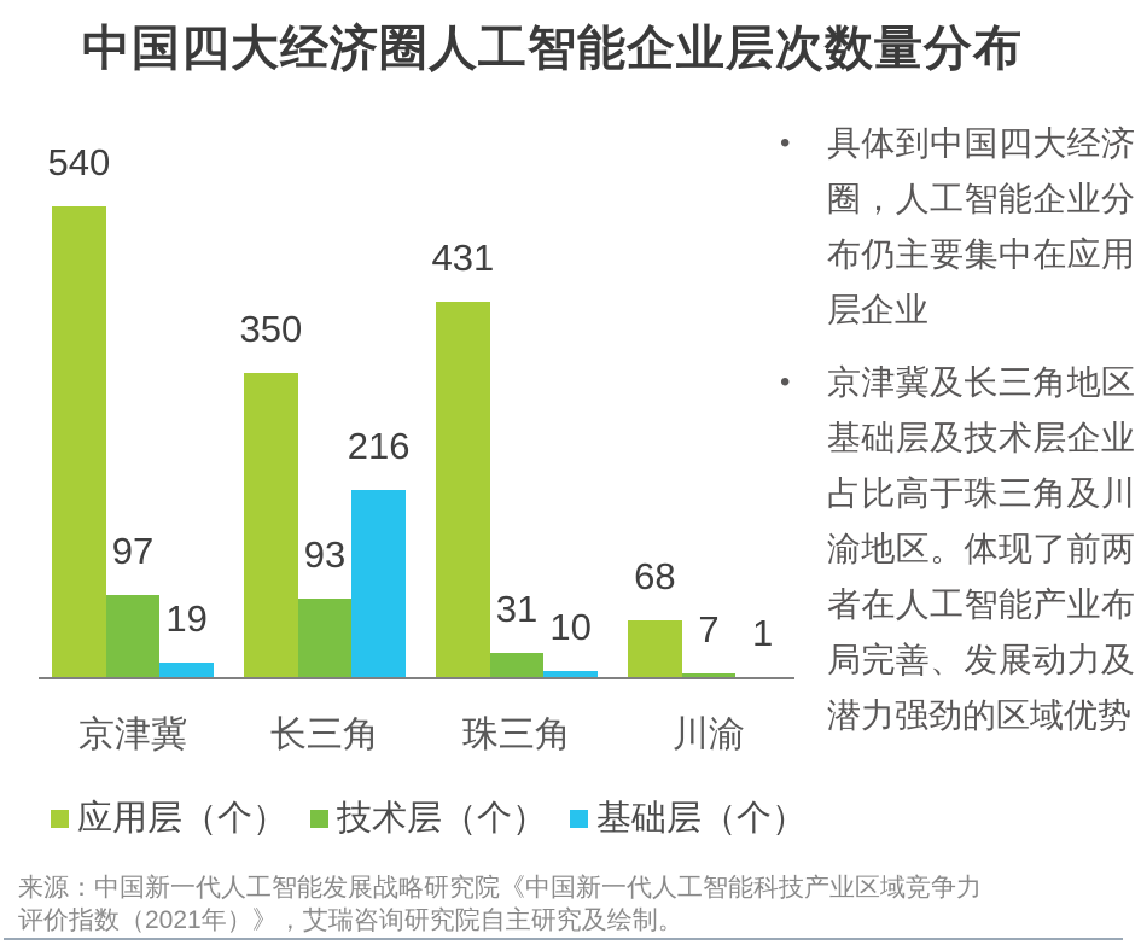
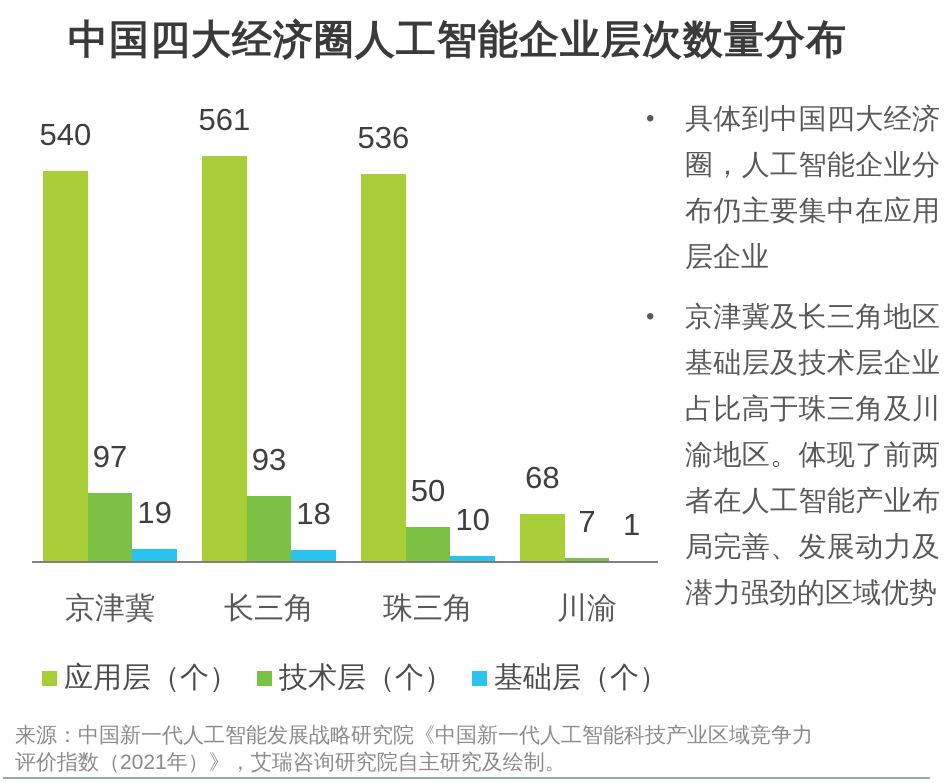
应用层（个）/长三角: 350 -> 561
基础层（个）/长三角: 216 -> 18
应用层（个）/珠三角: 431 -> 536
技术层（个）/珠三角: 31 -> 50
